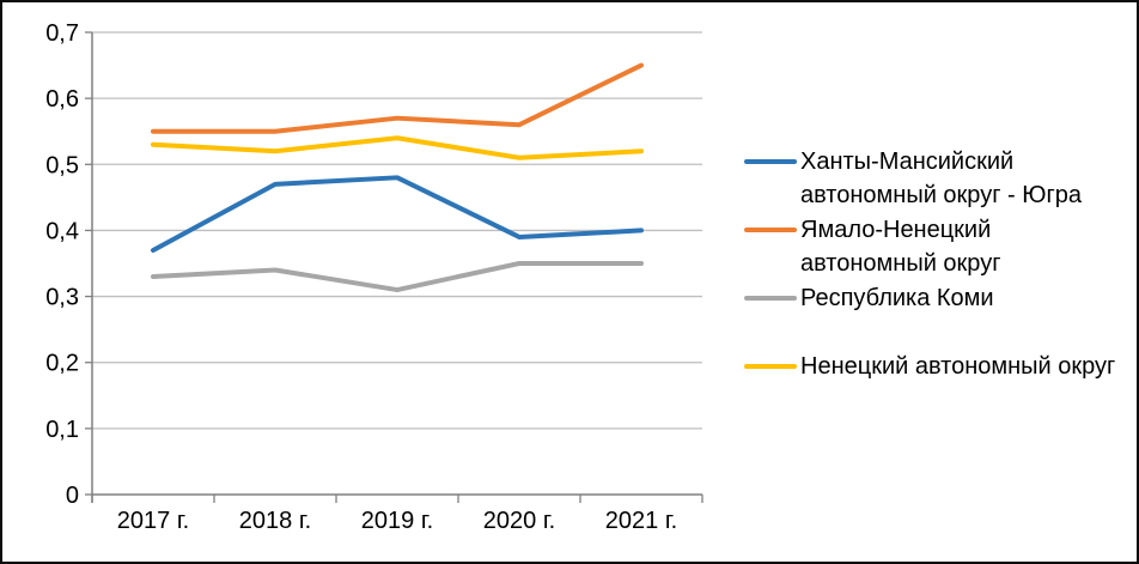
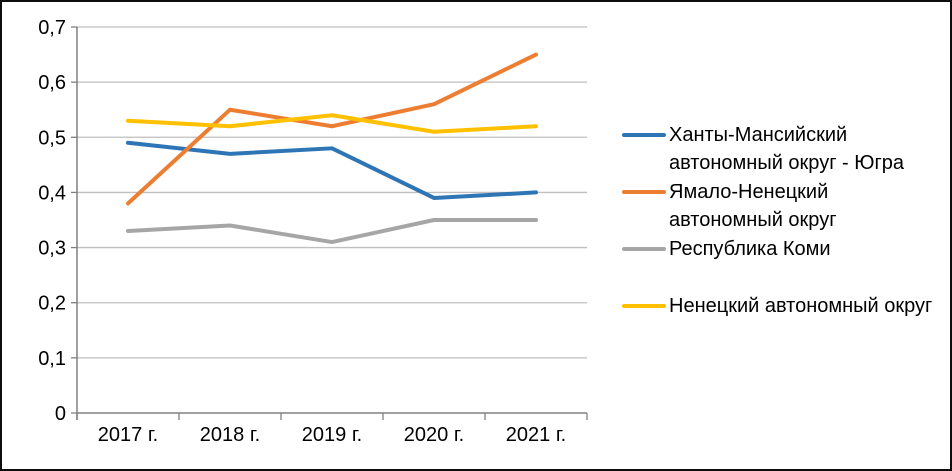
Ханты-Мансийский автономный округ - Югра/2017 г.: 0,37 -> 0,49
Ямало-Ненецкий автономный округ/2017 г.: 0,55 -> 0,38
Ямало-Ненецкий автономный округ/2019 г.: 0,57 -> 0,52
